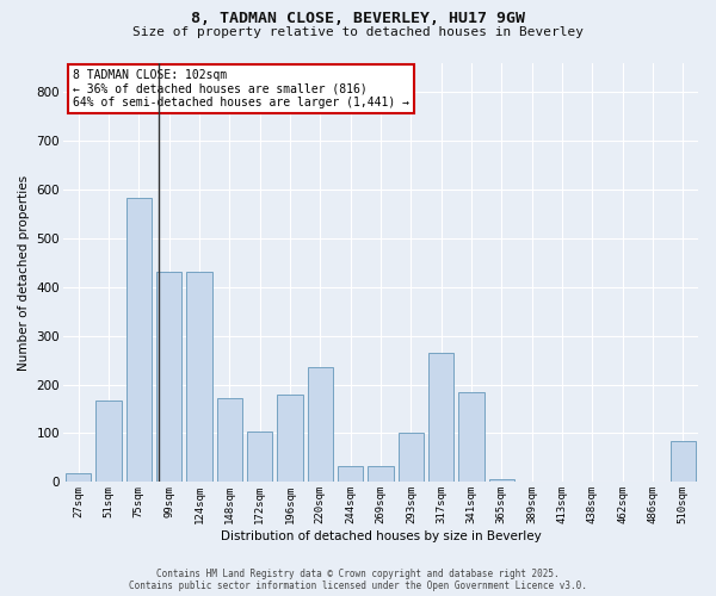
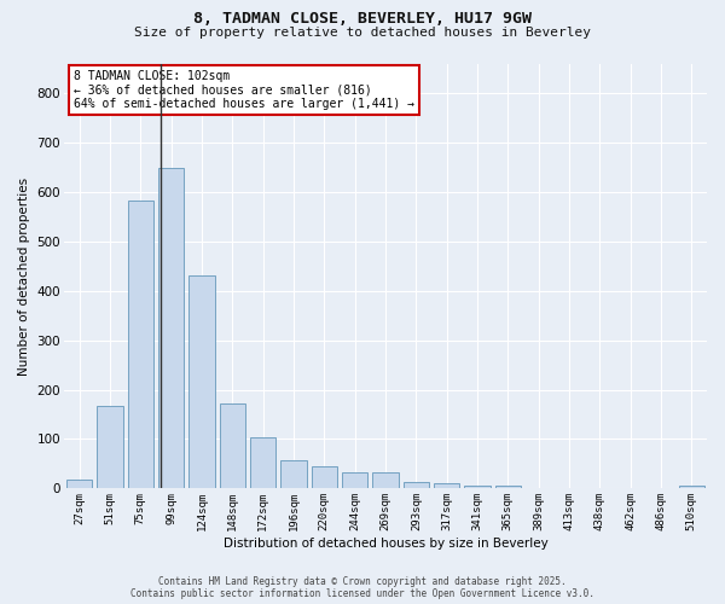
99sqm: 430 -> 648
196sqm: 180 -> 58
220sqm: 235 -> 44
293sqm: 100 -> 14
317sqm: 265 -> 10
341sqm: 185 -> 5
510sqm: 85 -> 7
